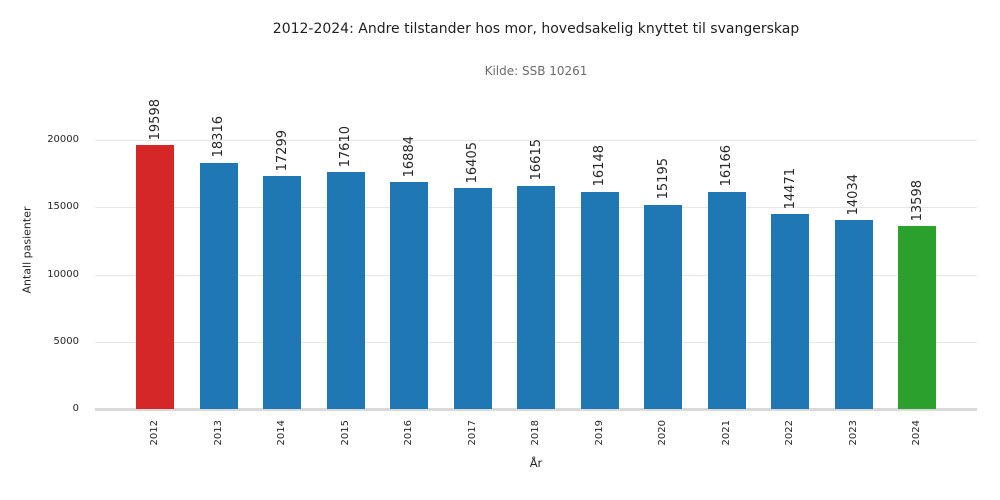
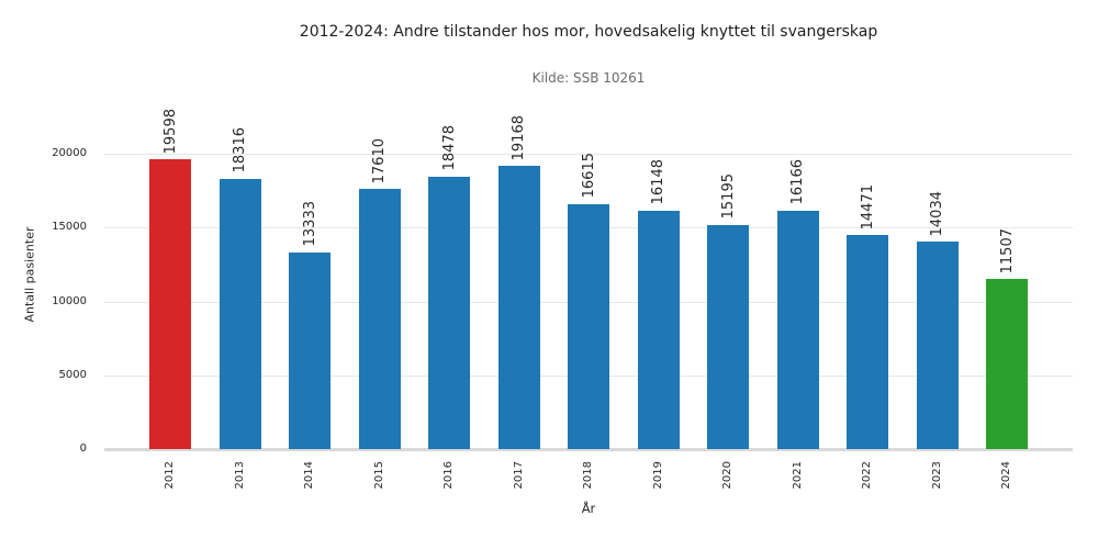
2014: 17299 -> 13333
2016: 16884 -> 18478
2017: 16405 -> 19168
2024: 13598 -> 11507
